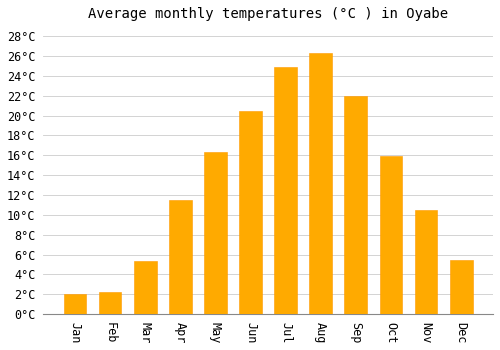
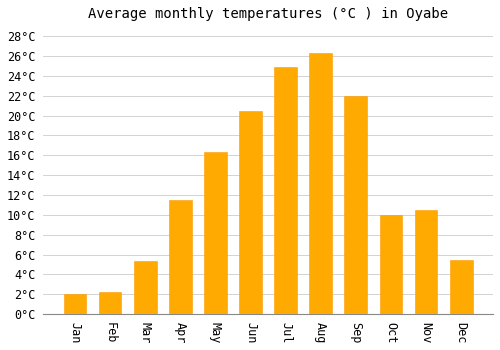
Oct: 15.9°C -> 10.0°C
